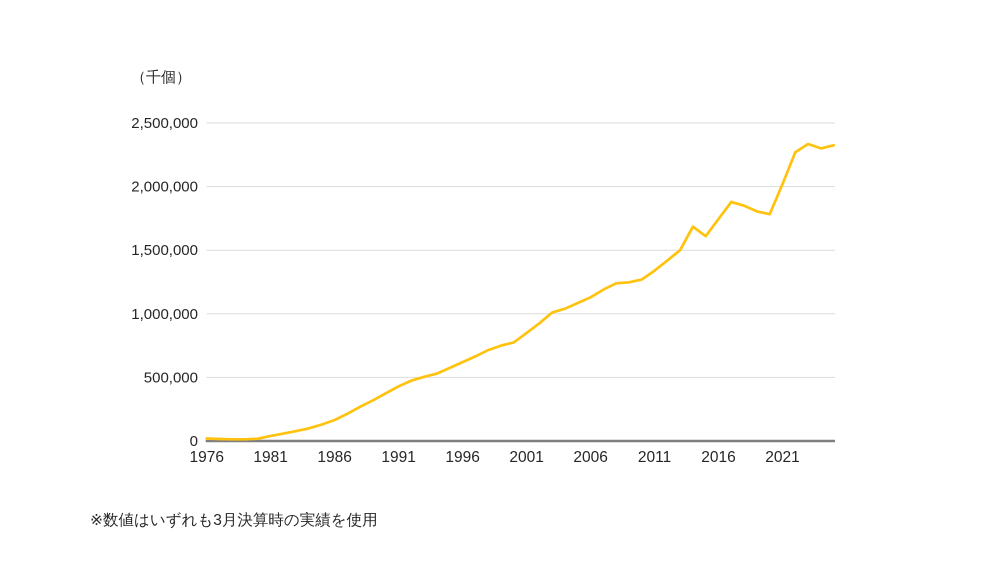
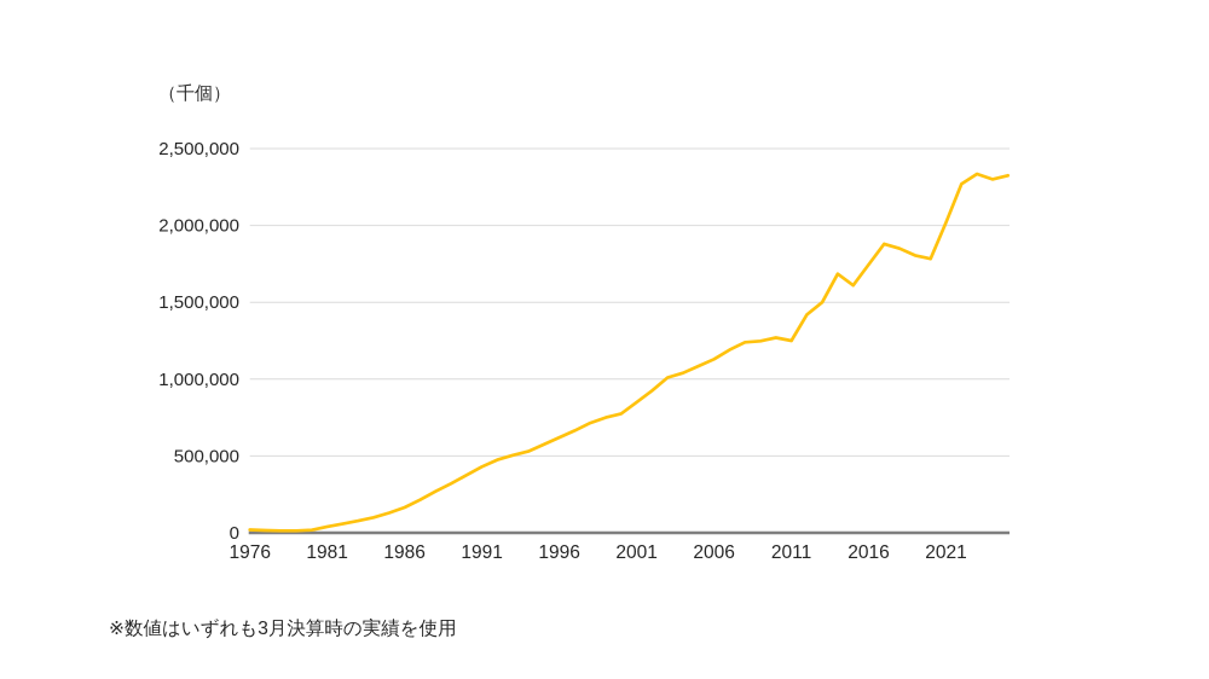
2011: 1340000 -> 1250000
